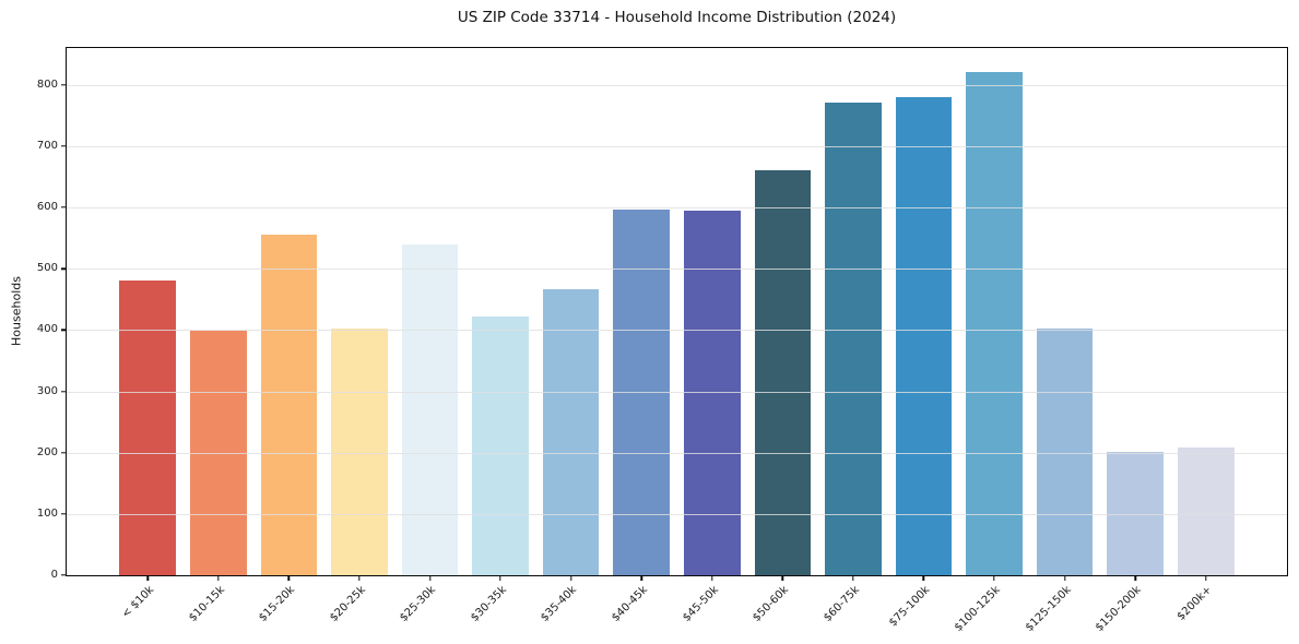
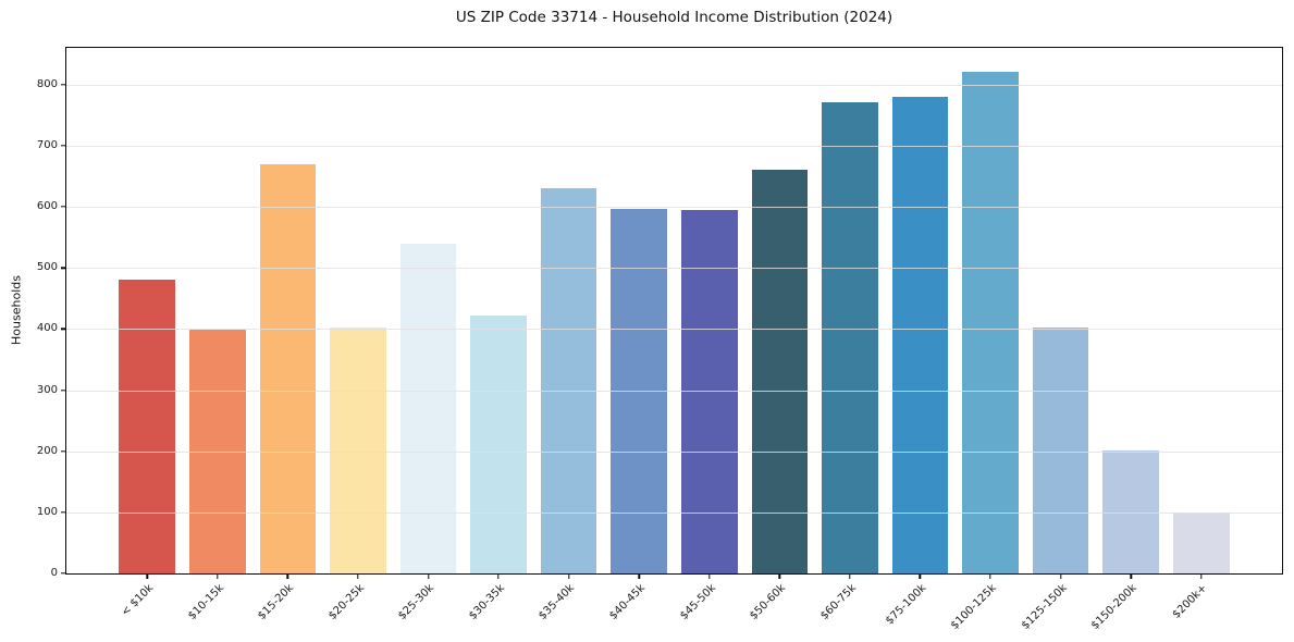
$15-20k: 560 -> 670
$35-40k: 470 -> 630
$200k+: 210 -> 100
